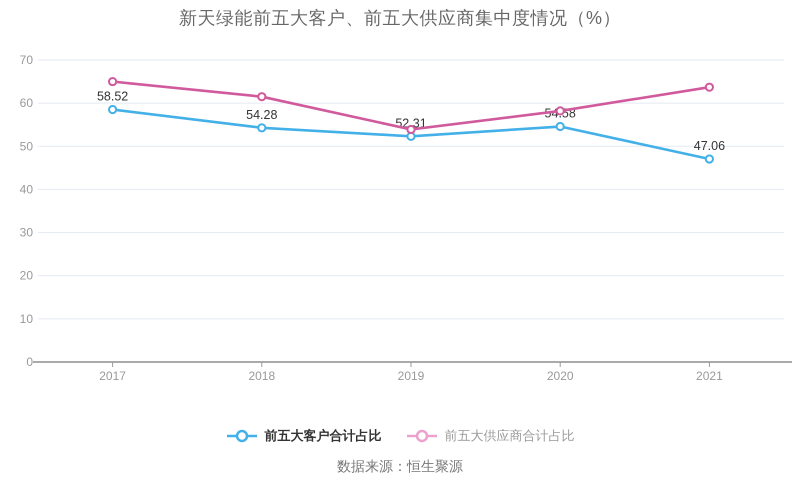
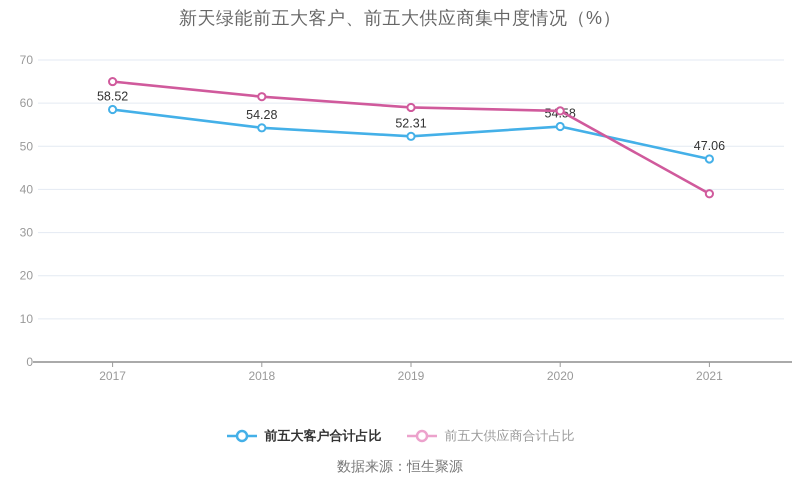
前五大供应商合计占比/2019: 54 -> 59
前五大供应商合计占比/2021: 64 -> 39
